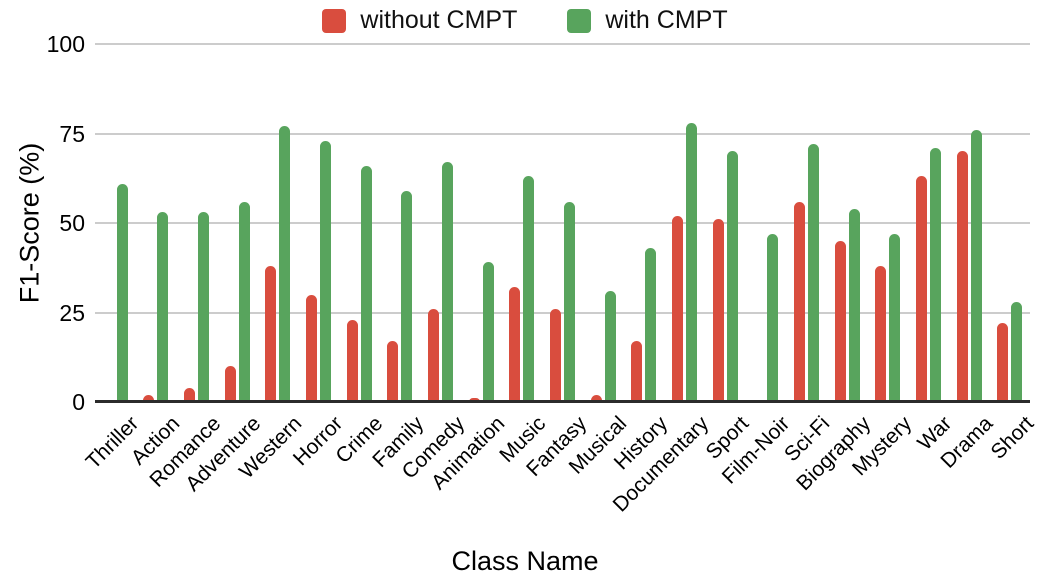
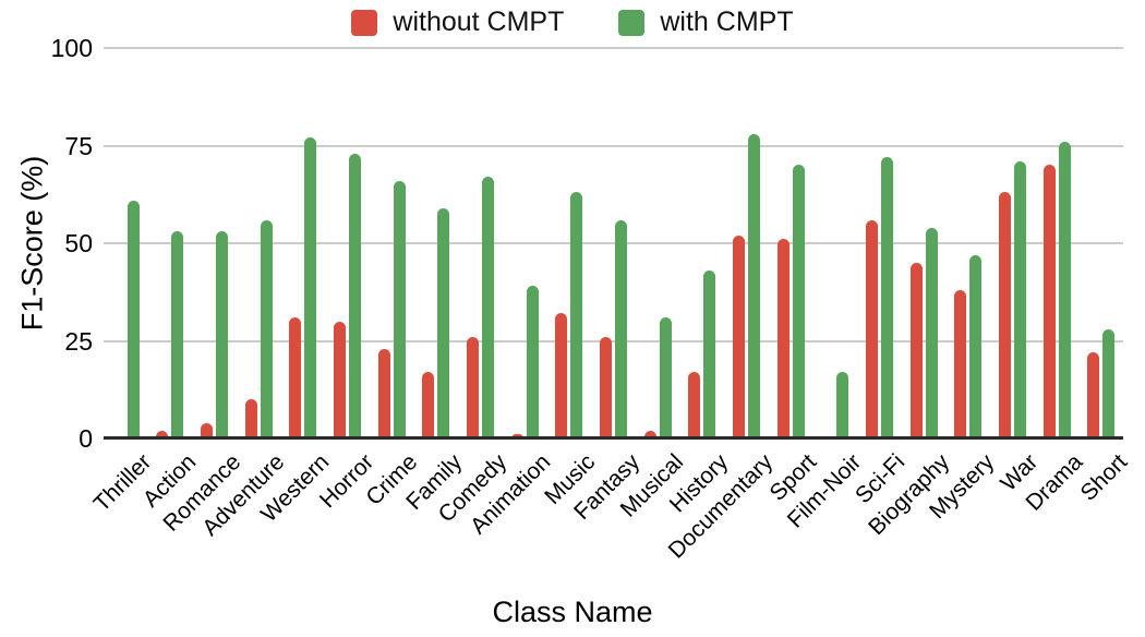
without CMPT/Western: 38 -> 31
with CMPT/Film-Noir: 47 -> 17
